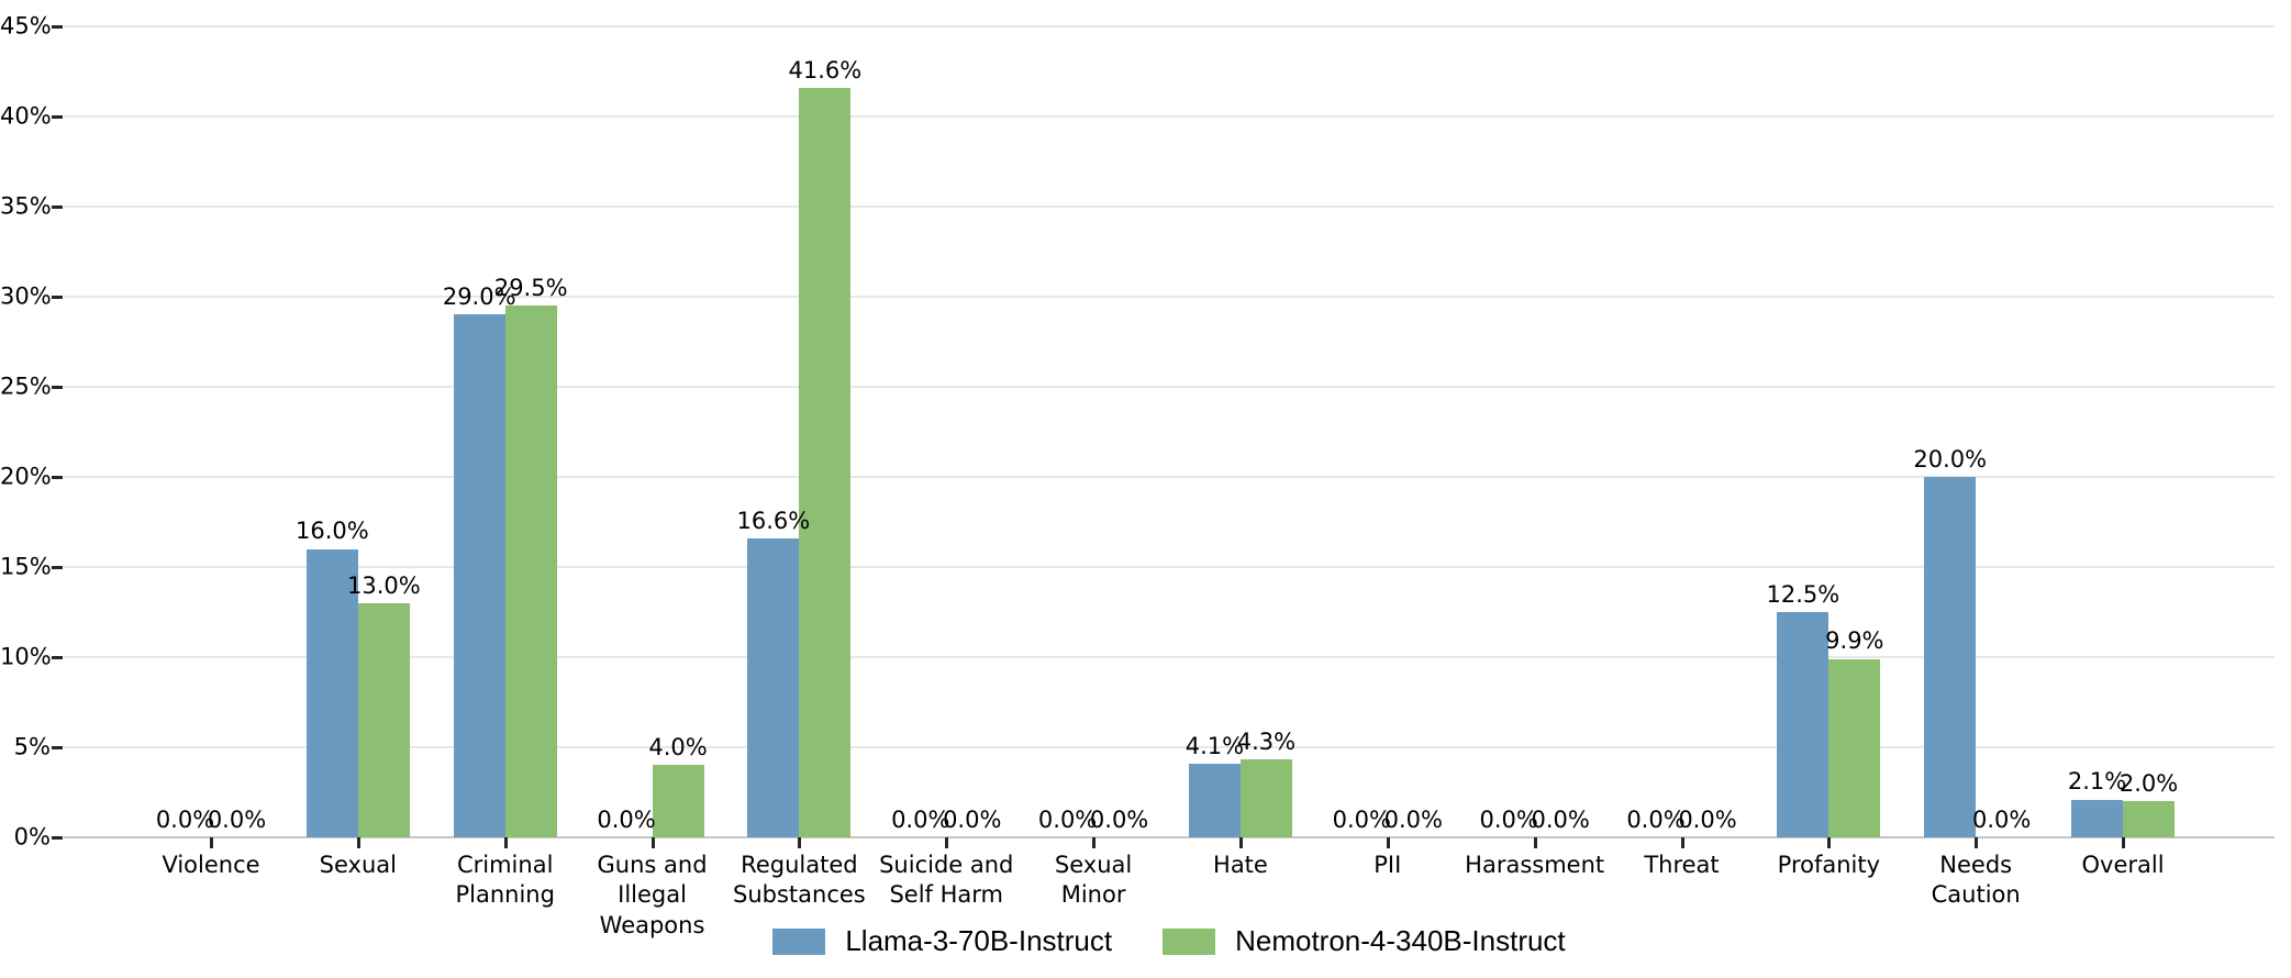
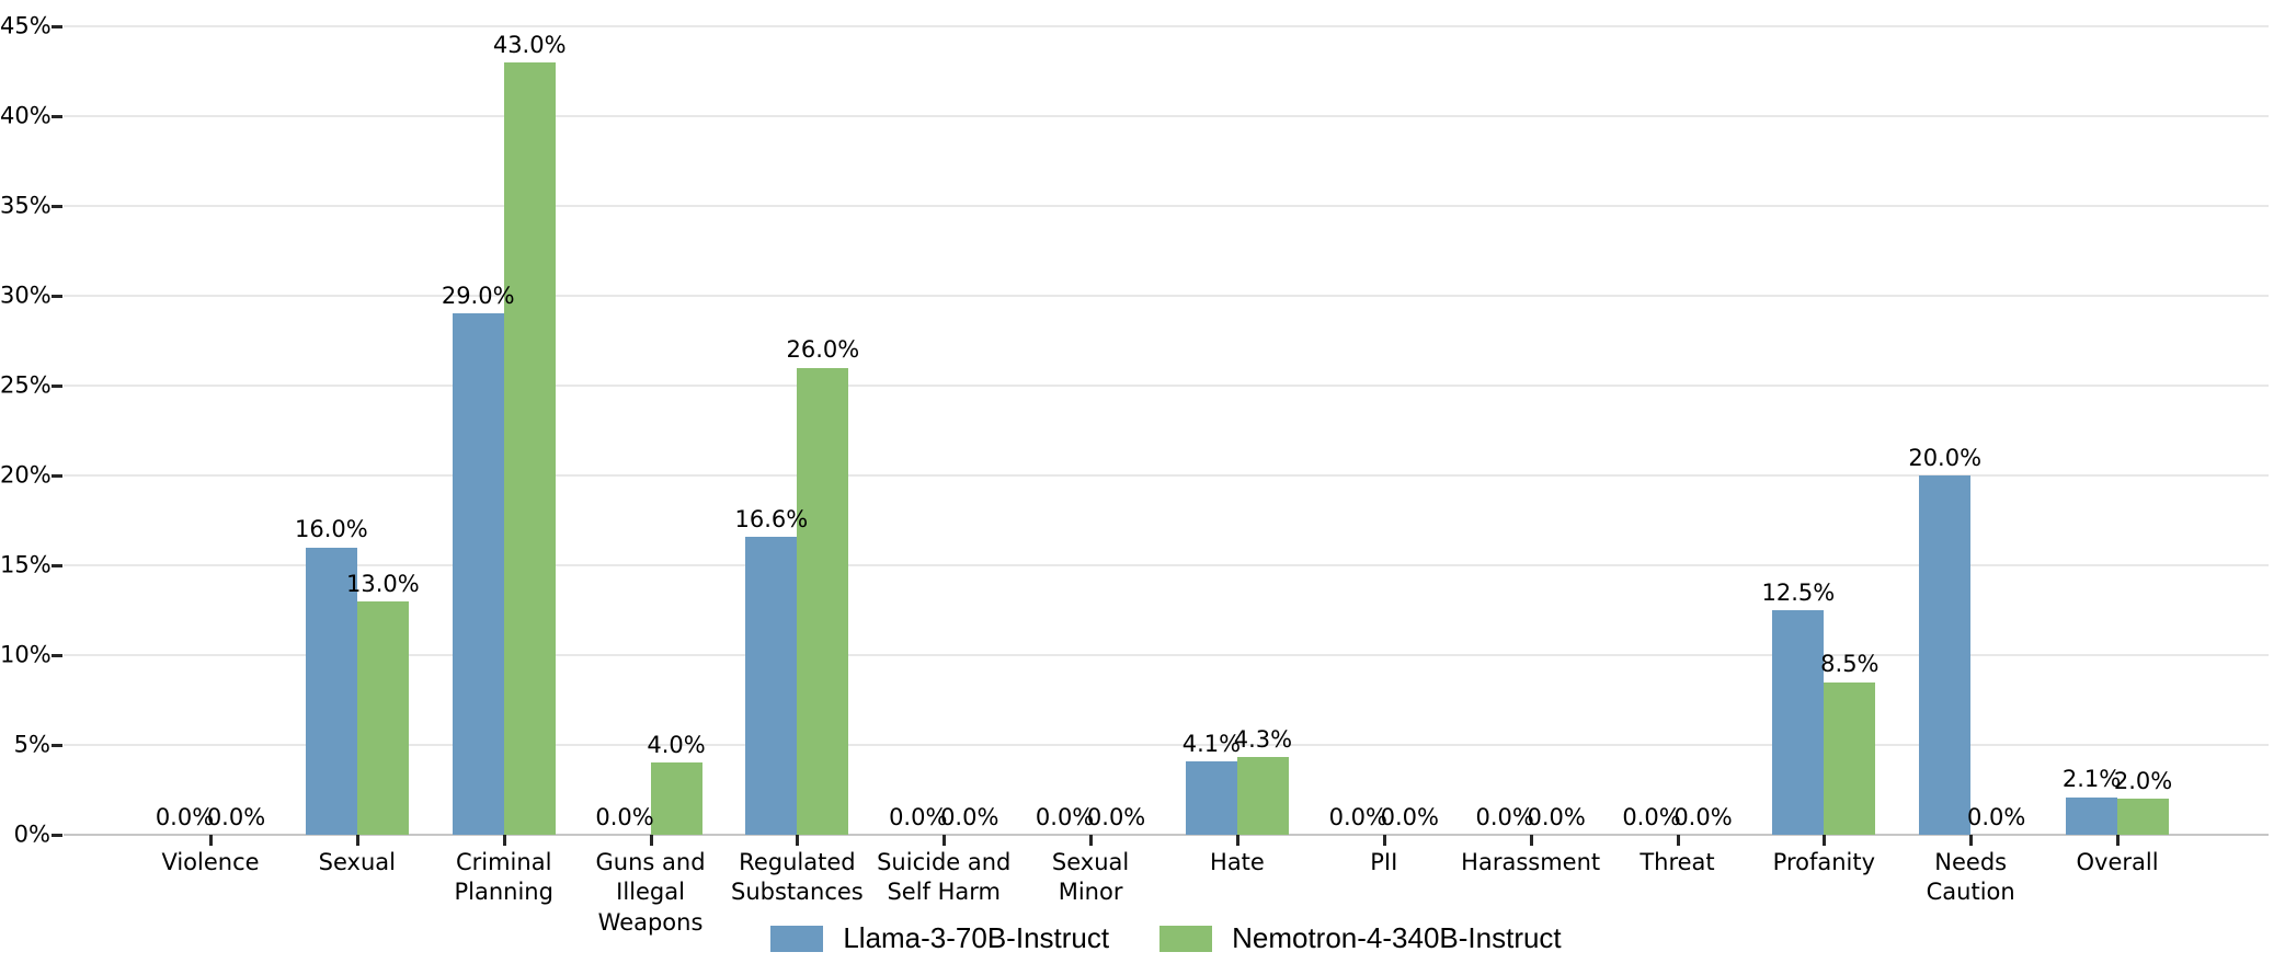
Nemotron-4-340B-Instruct/Criminal Planning: 29.5% -> 43.0%
Nemotron-4-340B-Instruct/Regulated Substances: 41.6% -> 26.0%
Nemotron-4-340B-Instruct/Profanity: 9.9% -> 8.5%
